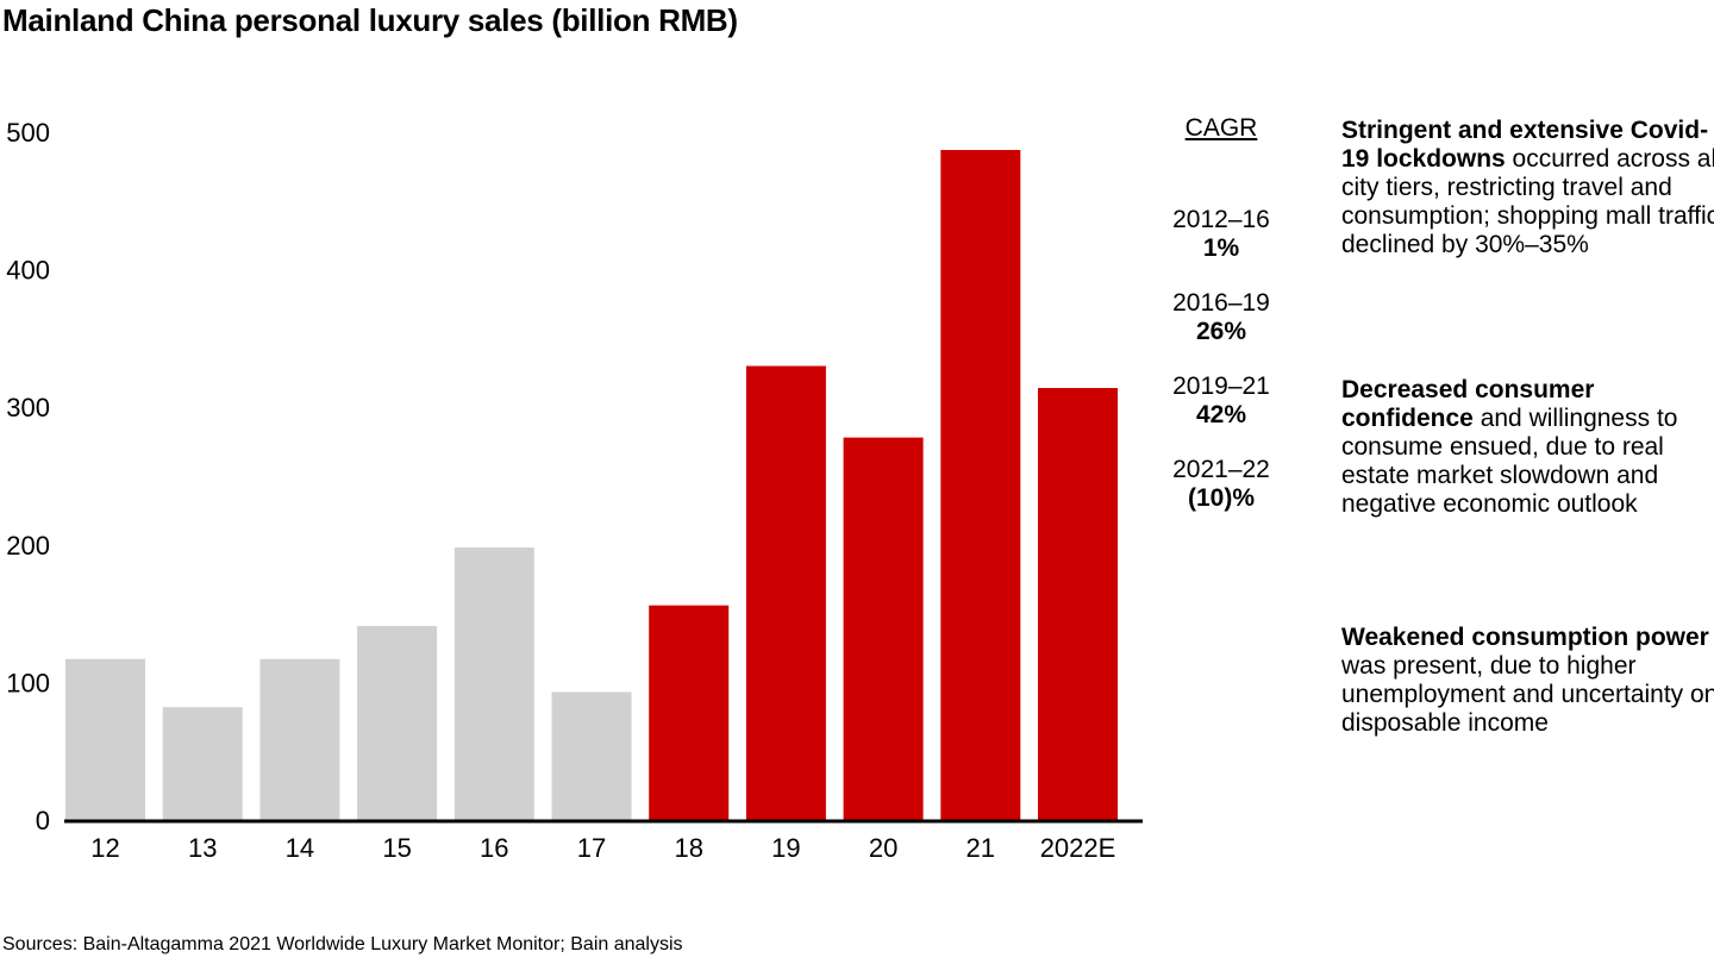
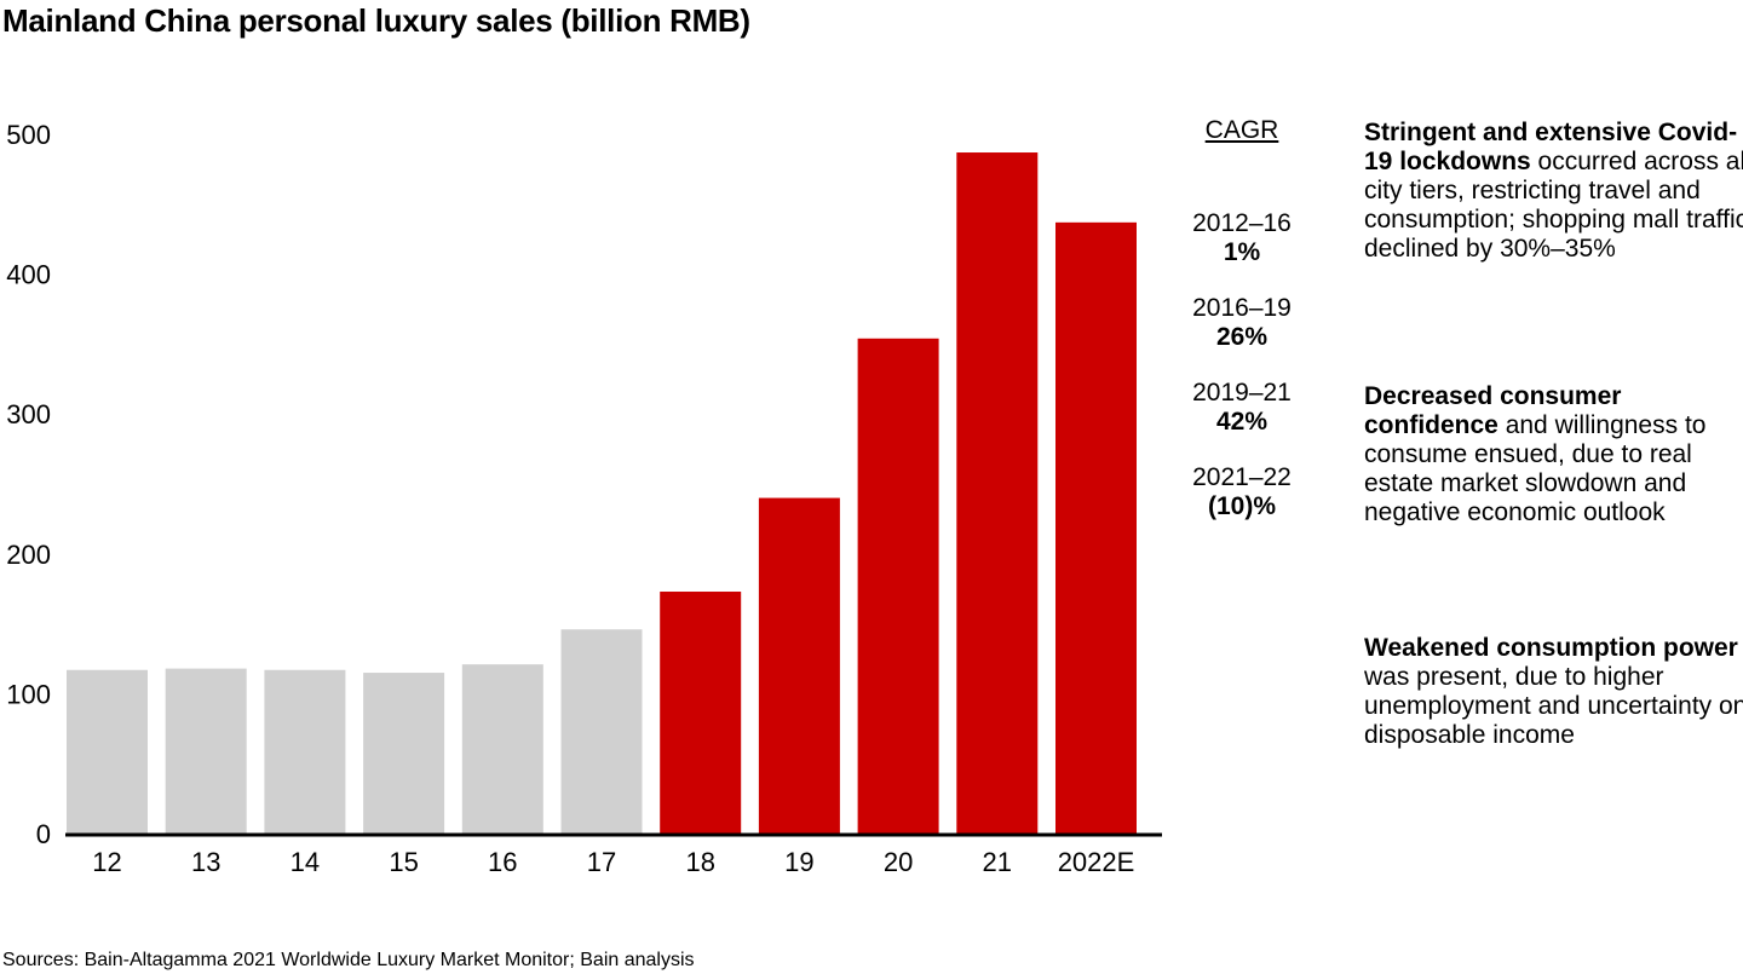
13: 82 -> 118
15: 141 -> 115
16: 198 -> 121
17: 93 -> 146
18: 156 -> 173
19: 330 -> 240
20: 278 -> 354
2022E: 314 -> 437
